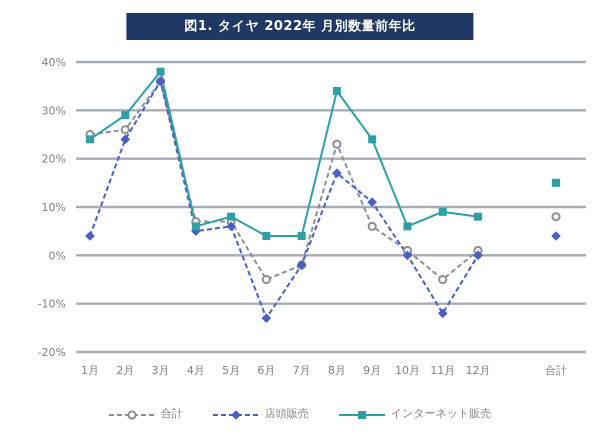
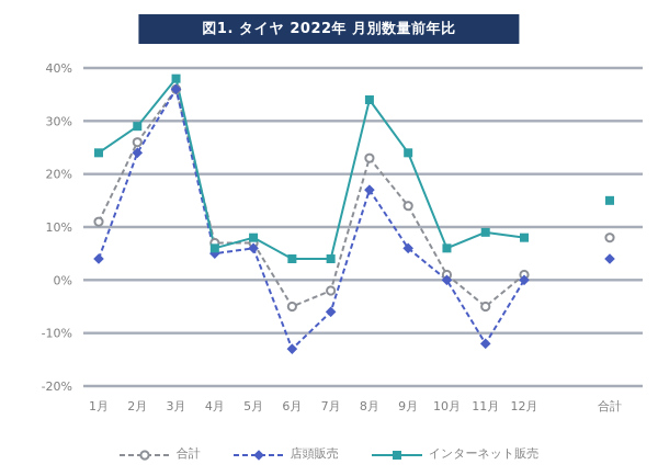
合計/1月: 25% -> 11%
店頭販売/7月: -2% -> -6%
合計/9月: 6% -> 14%
店頭販売/9月: 11% -> 6%
